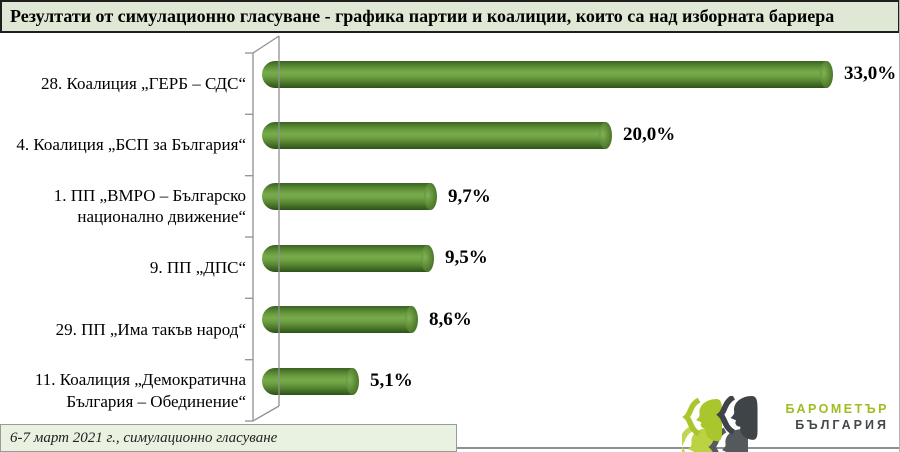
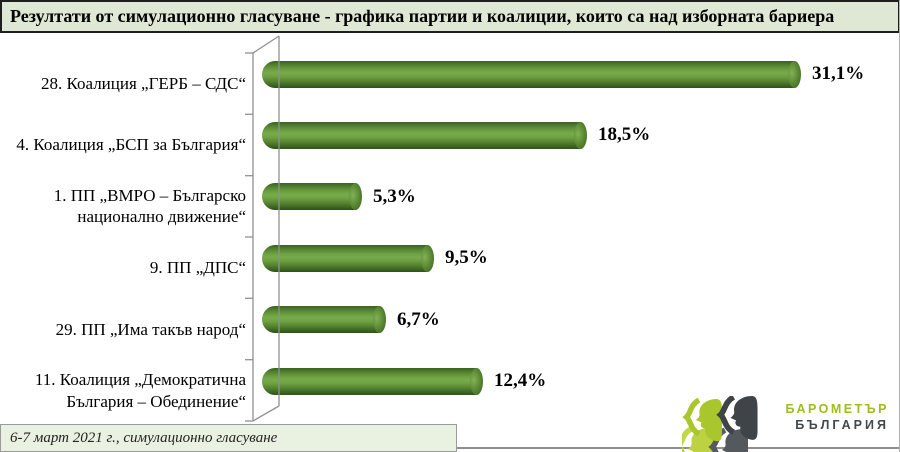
28. Коалиция „ГЕРБ – СДС“: 33,0% -> 31,1%
4. Коалиция „БСП за България“: 20,0% -> 18,5%
1. ПП „ВМРО – Българско национално движение“: 9,7% -> 5,3%
29. ПП „Има такъв народ“: 8,6% -> 6,7%
11. Коалиция „Демократична България – Обединение“: 5,1% -> 12,4%
